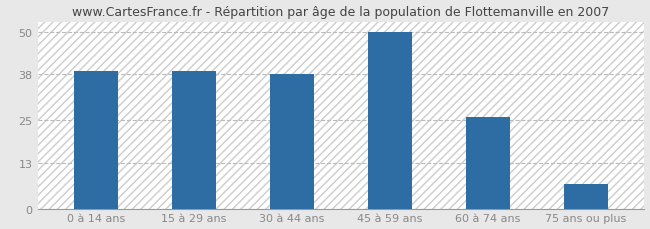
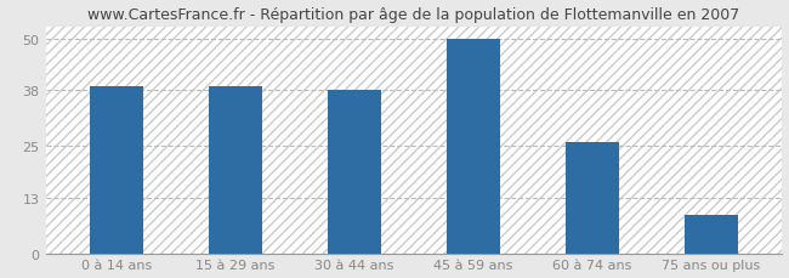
75 ans ou plus: 7 -> 9
